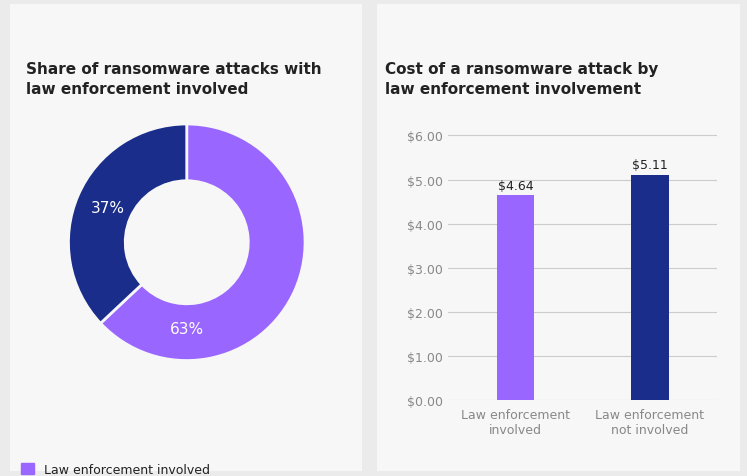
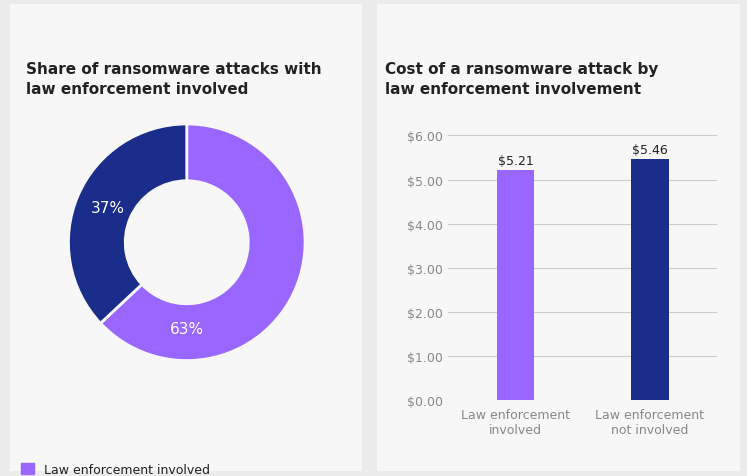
Law enforcement involved: $4.64 -> $5.21
Law enforcement not involved: $5.11 -> $5.46
